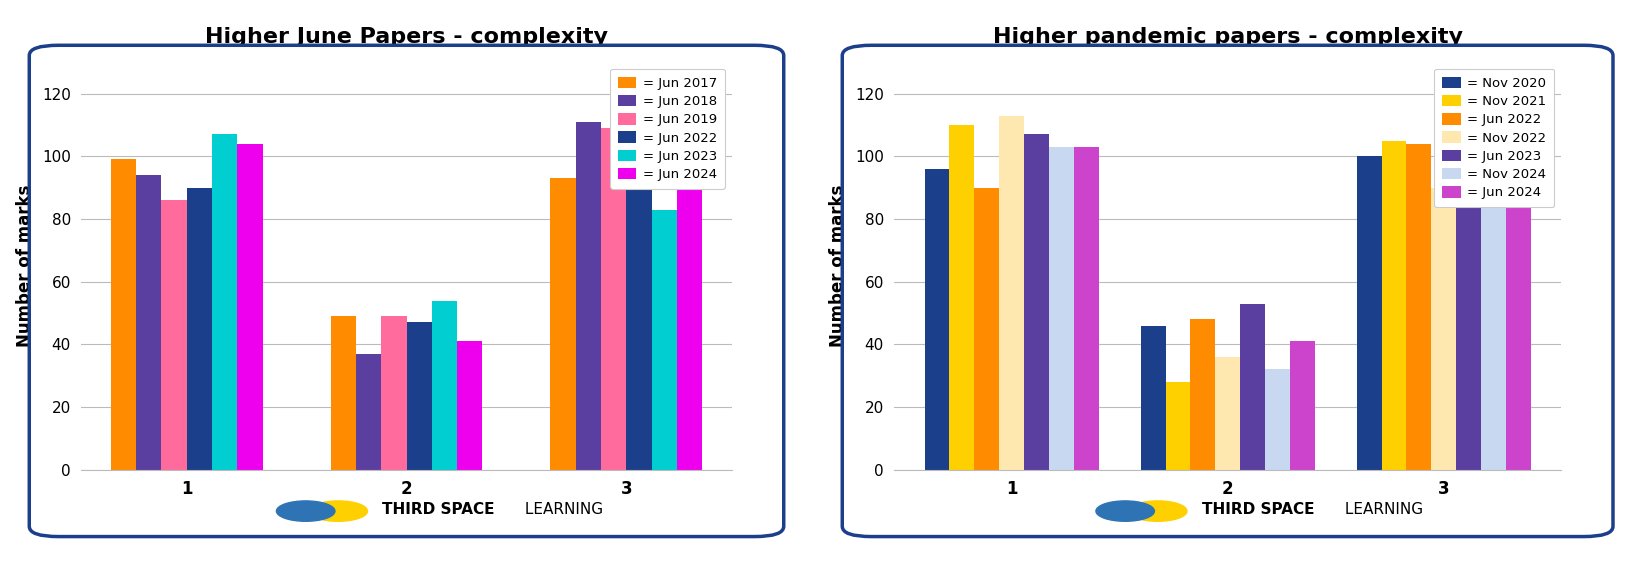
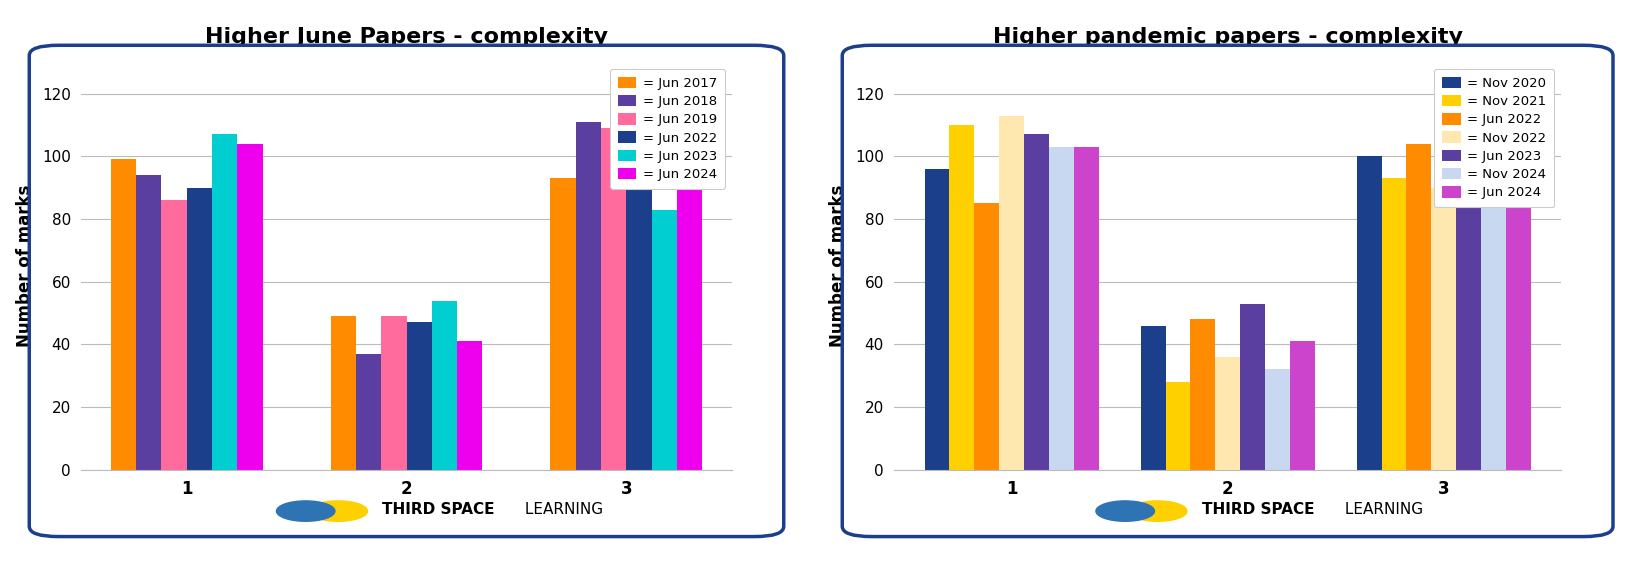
Higher pandemic papers - complexity/= Jun 2022/1: 90 -> 85
Higher pandemic papers - complexity/= Nov 2021/3: 105 -> 93
